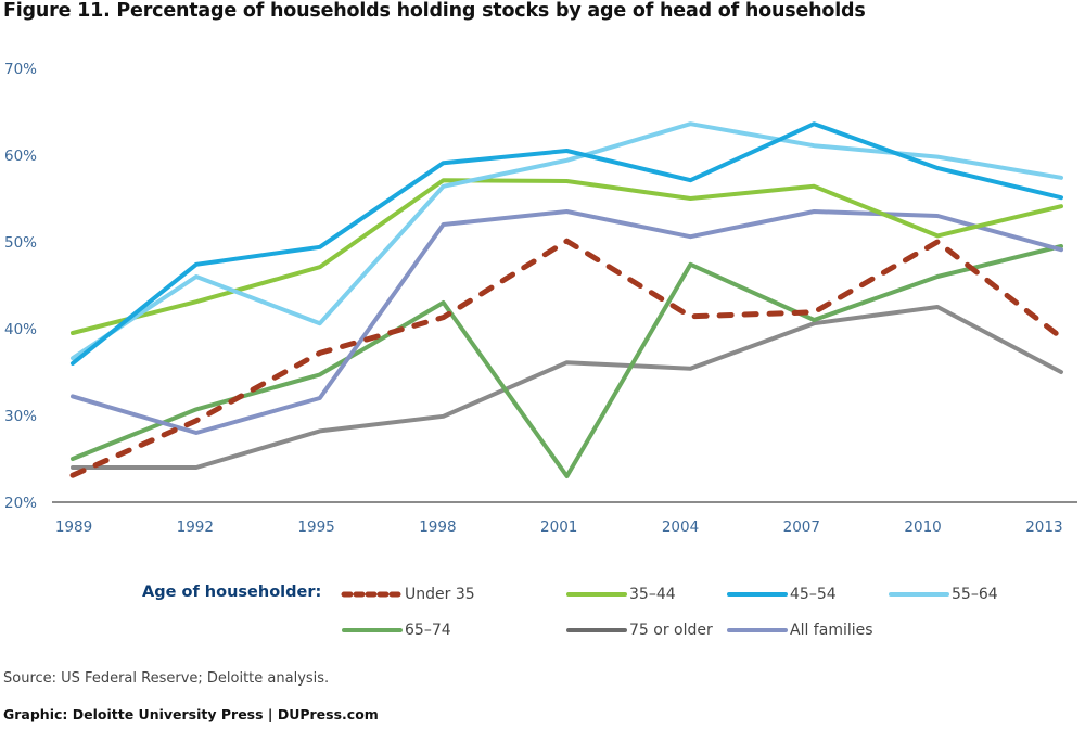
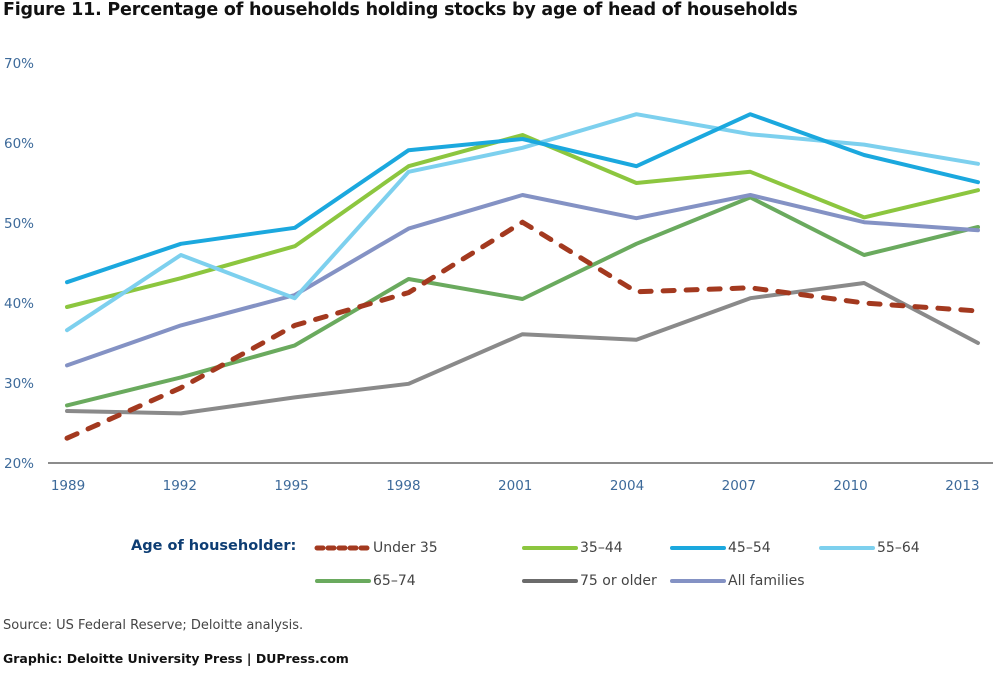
45–54/1989: 36% -> 43%
65–74/1989: 25% -> 27%
75 or older/1989: 24% -> 26%
75 or older/1992: 24% -> 26%
All families/1992: 28% -> 37%
All families/1995: 32% -> 41%
All families/1998: 52% -> 49%
35–44/2001: 57% -> 61%
65–74/2001: 23% -> 40%
65–74/2007: 41% -> 53%
Under 35/2010: 50% -> 40%
All families/2010: 53% -> 50%
